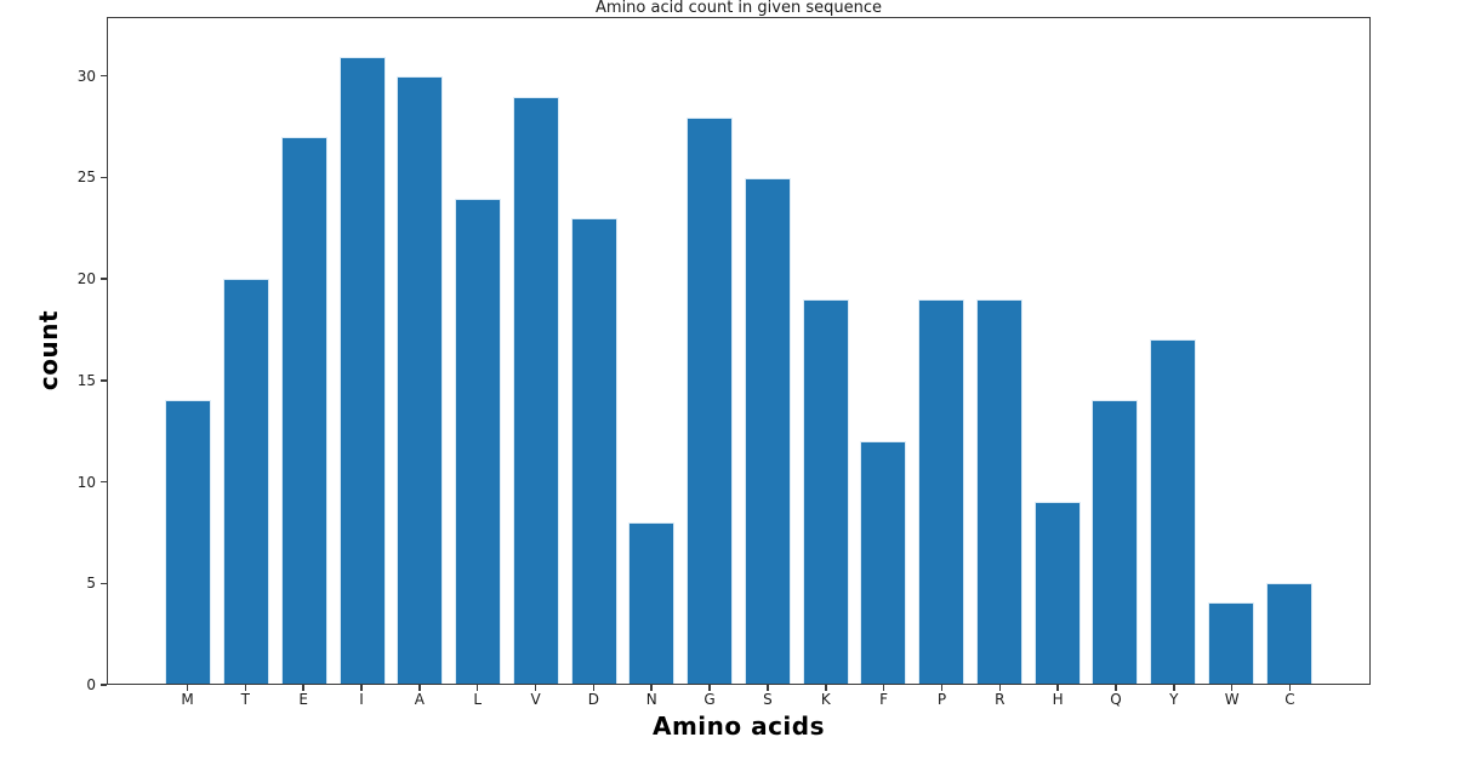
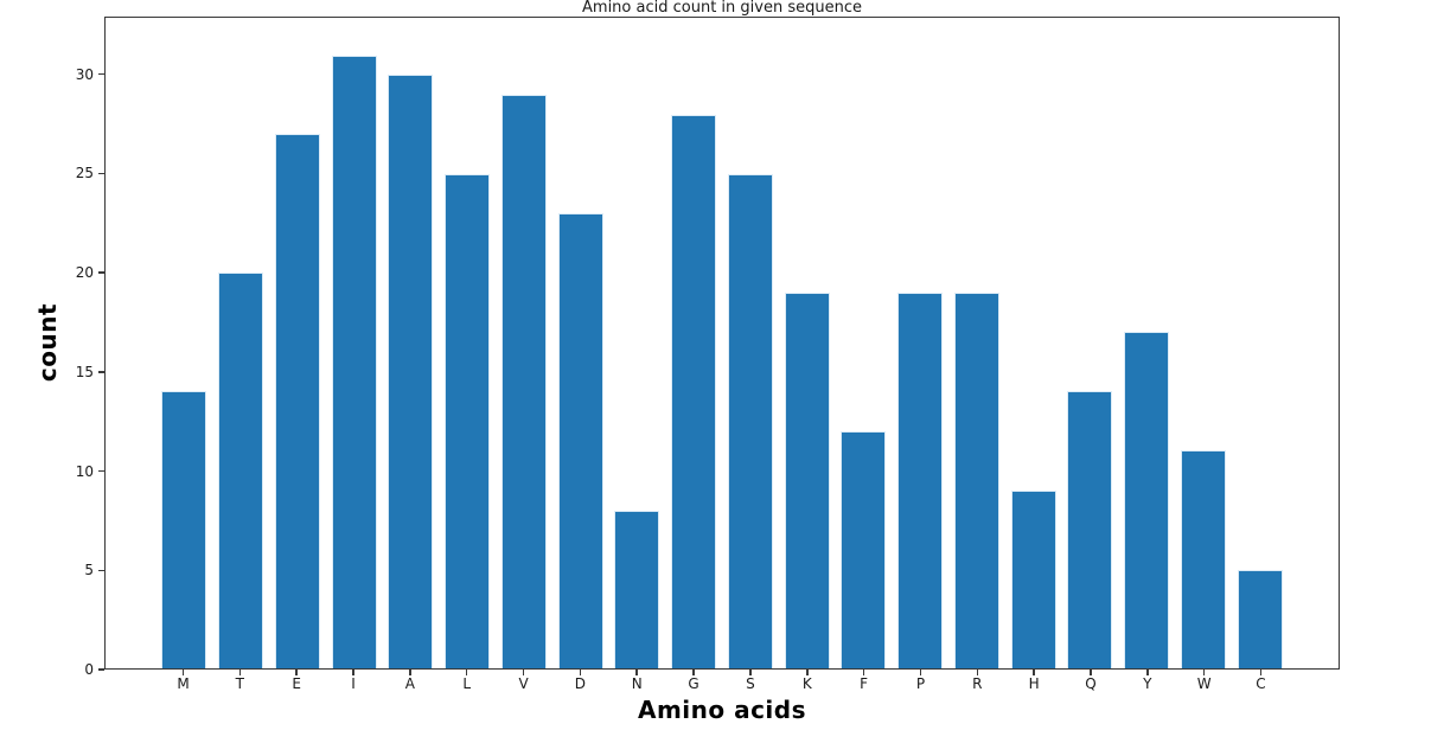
L: 24 -> 25
W: 4 -> 11
